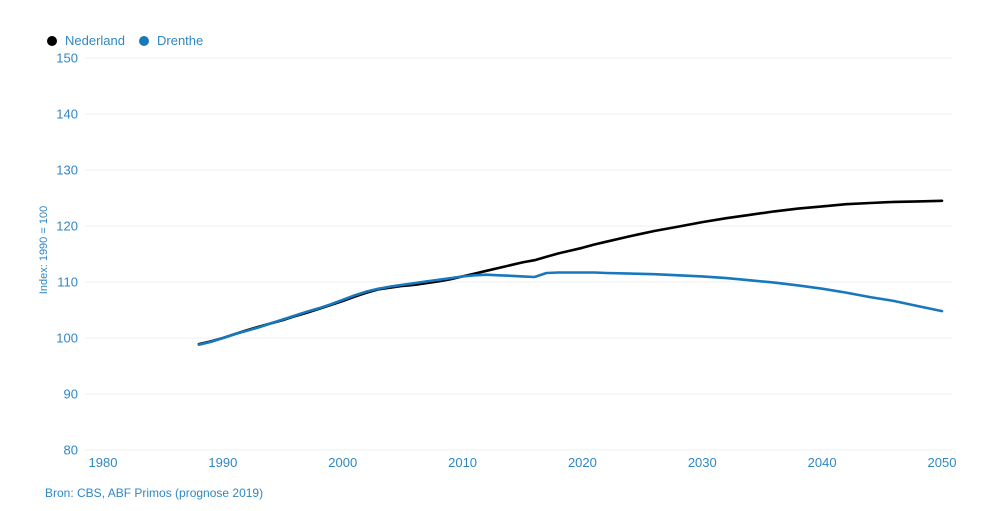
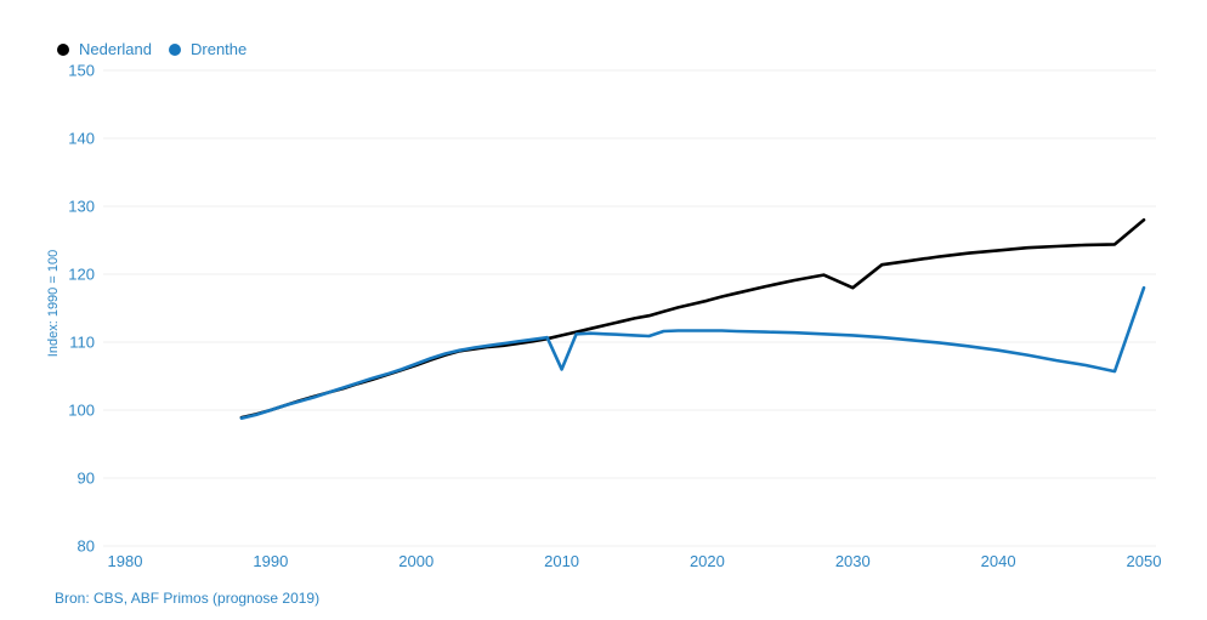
Drenthe/2010: 111 -> 106
Nederland/2030: 121 -> 118
Nederland/2050: 124 -> 128
Drenthe/2050: 105 -> 118
